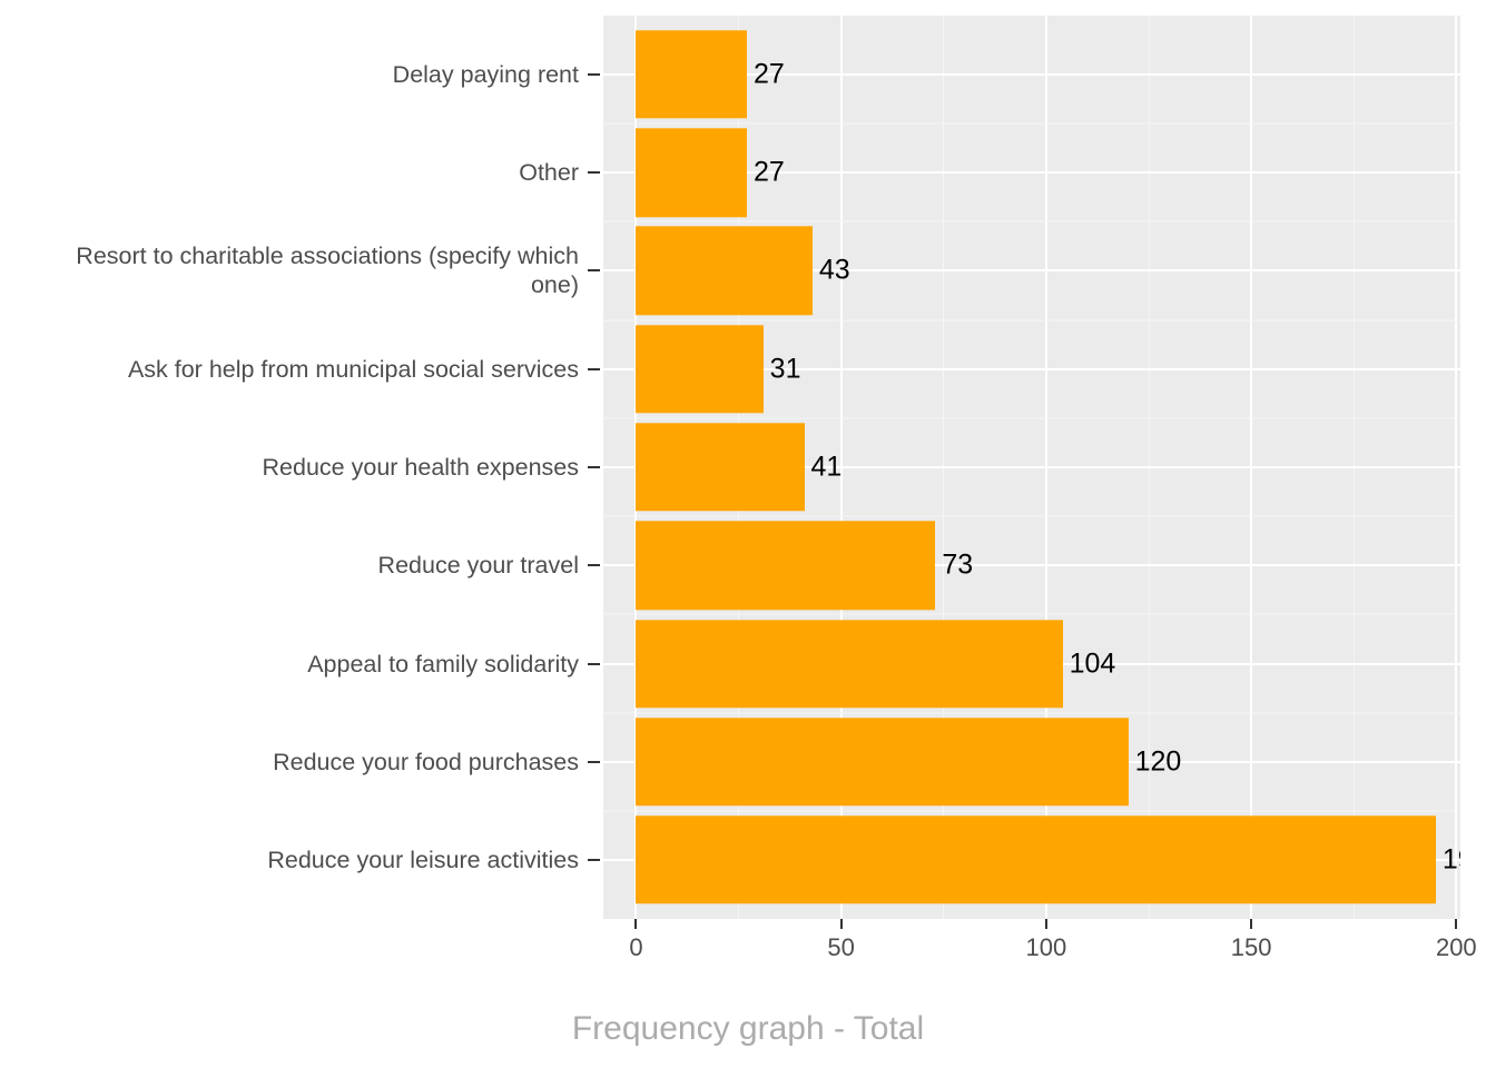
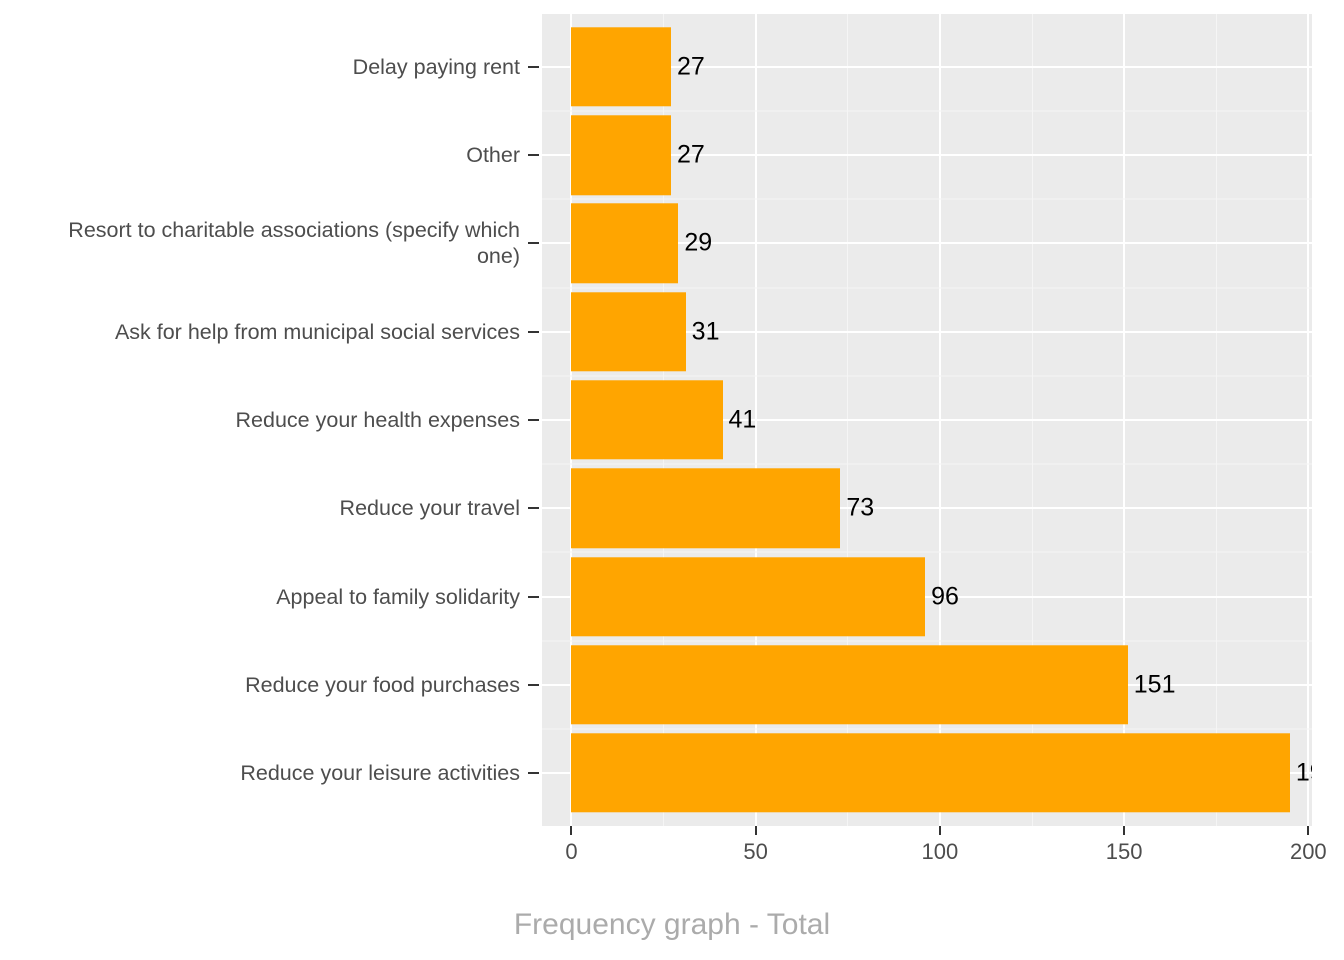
Reduce your food purchases: 120 -> 151
Appeal to family solidarity: 104 -> 96
Resort to charitable associations (specify which one): 43 -> 29
